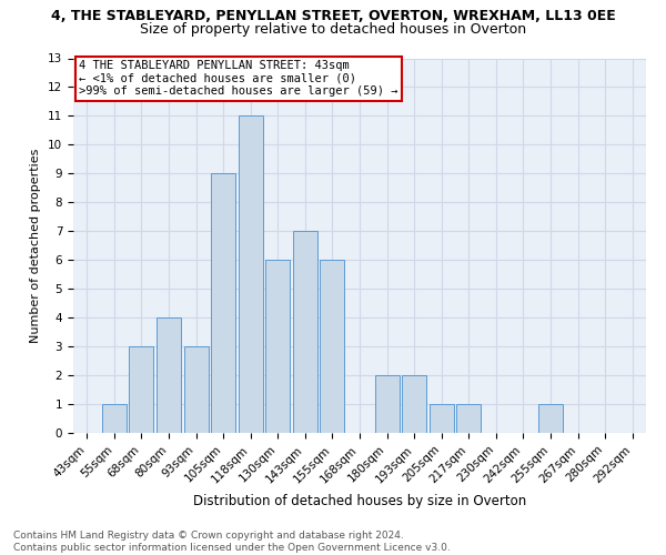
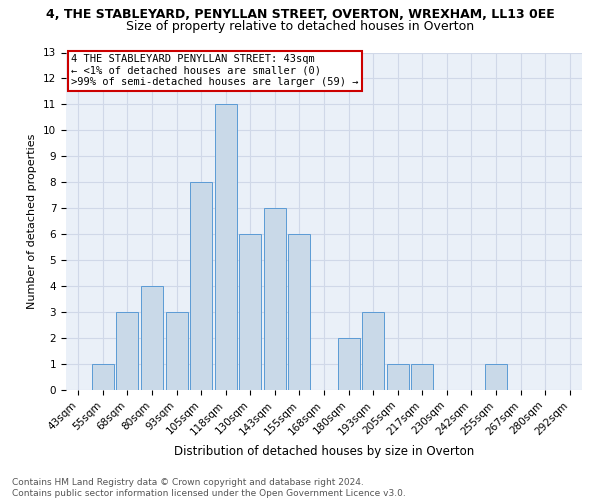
105sqm: 9 -> 8
193sqm: 2 -> 3
